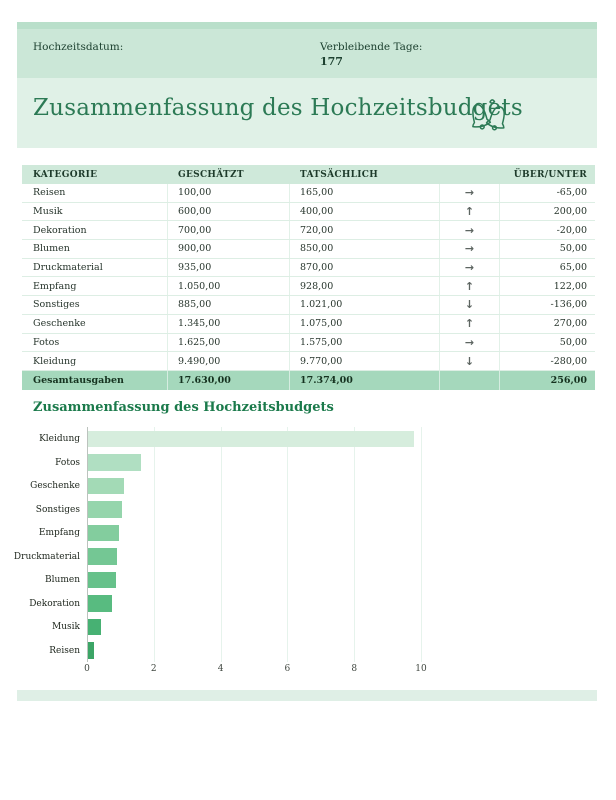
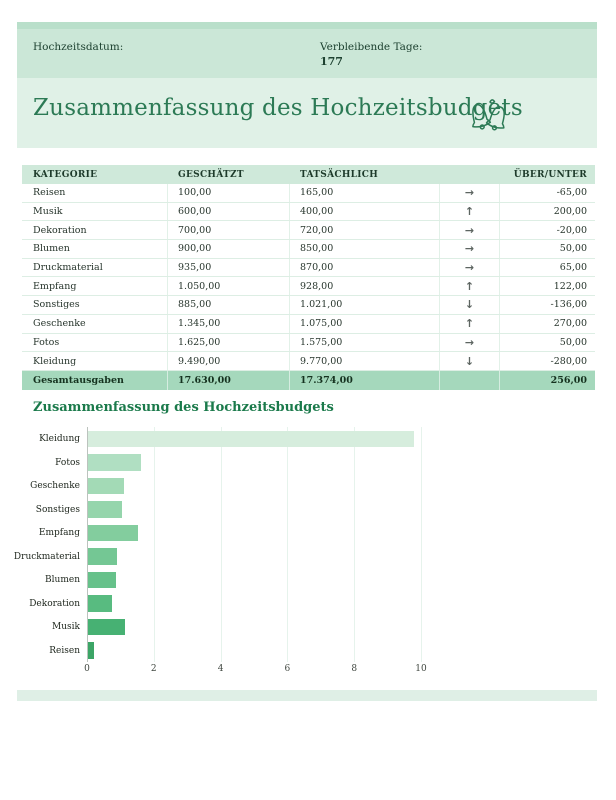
Empfang: 0.9 -> 1.5
Musik: 0.4 -> 1.1
